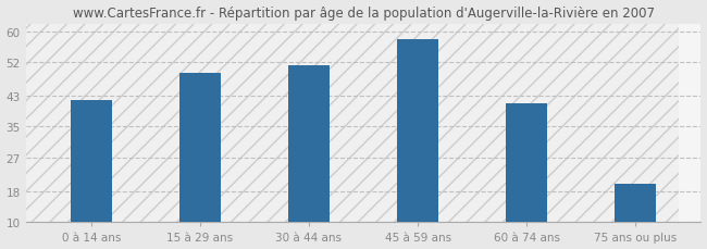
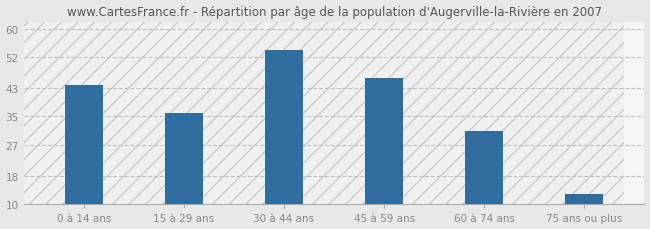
0 à 14 ans: 42 -> 44
15 à 29 ans: 49 -> 36
30 à 44 ans: 51 -> 54
45 à 59 ans: 58 -> 46
60 à 74 ans: 41 -> 31
75 ans ou plus: 20 -> 13
